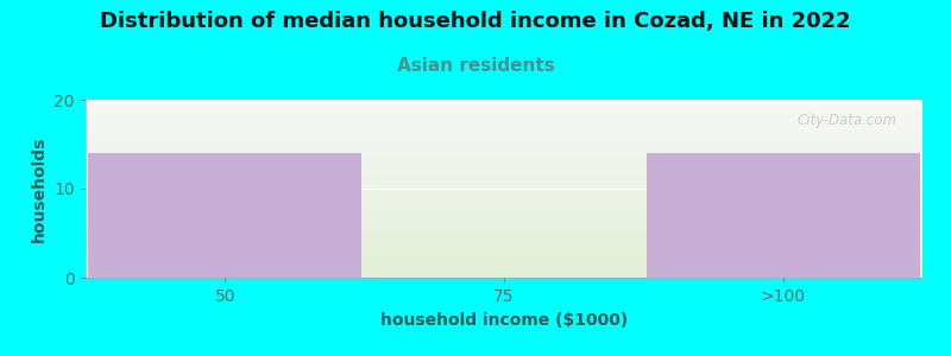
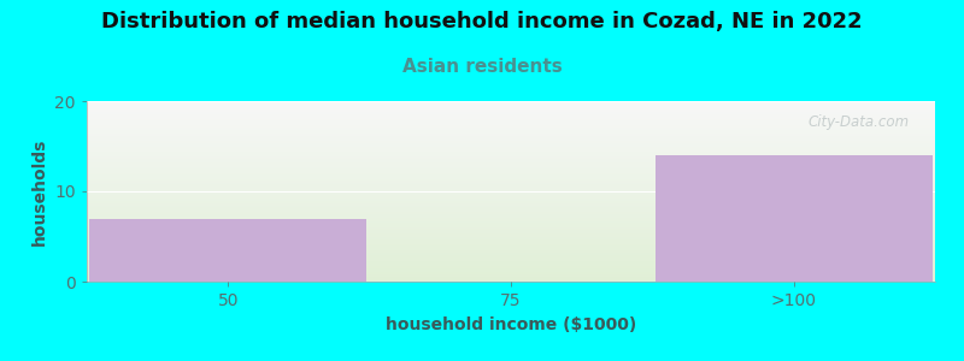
50: 14 -> 7
